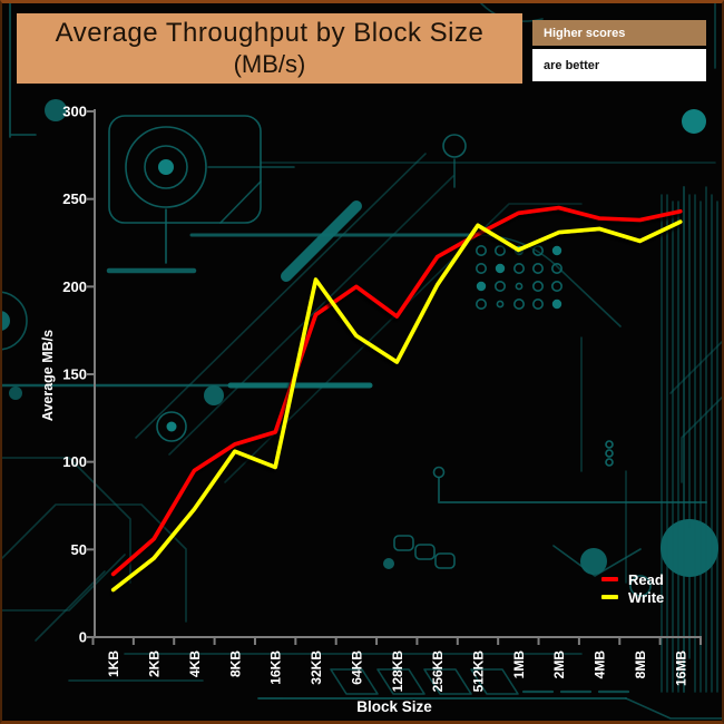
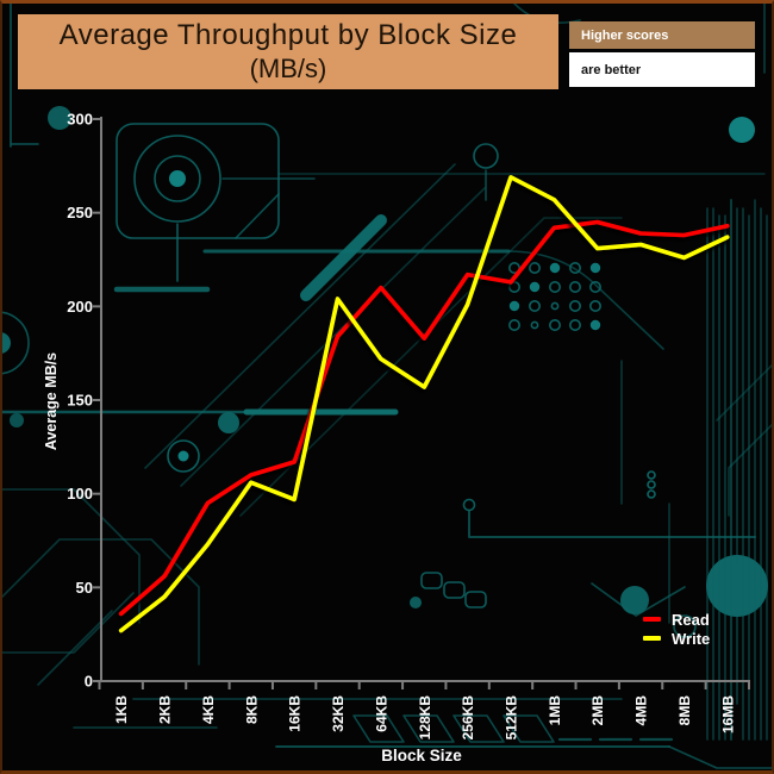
Read/64KB: 200 -> 210
Read/512KB: 230 -> 213
Write/512KB: 235 -> 269
Write/1MB: 221 -> 257
